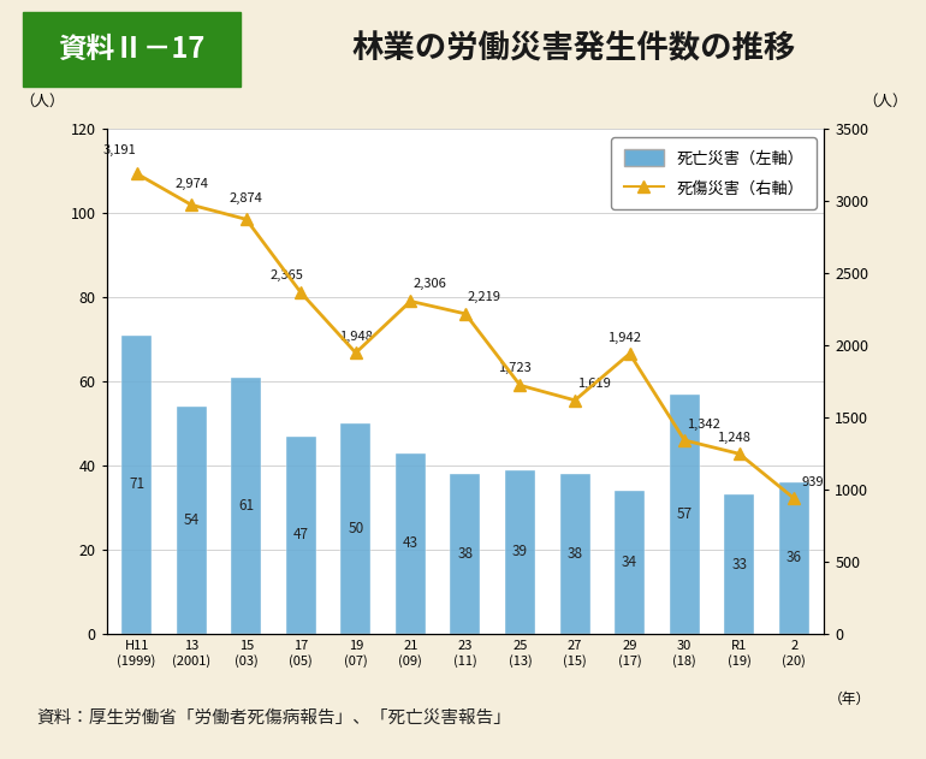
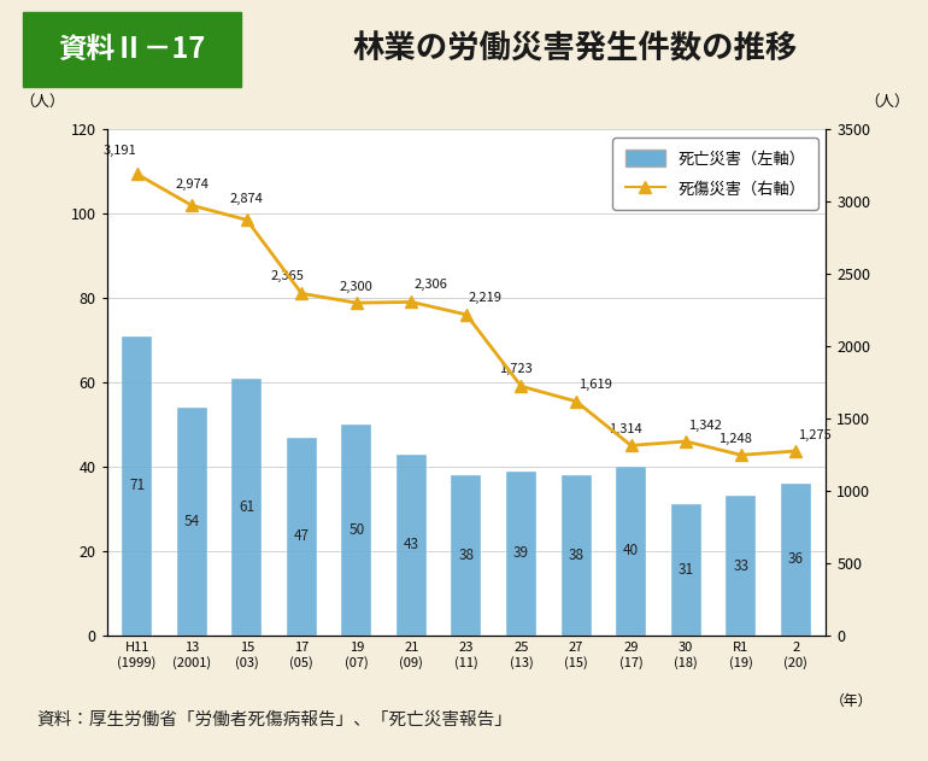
死傷災害（右軸）/19 (07): 1,948 -> 2,300
死亡災害（左軸）/29 (17): 34 -> 40
死傷災害（右軸）/29 (17): 1,942 -> 1,314
死亡災害（左軸）/30 (18): 57 -> 31
死傷災害（右軸）/2 (20): 939 -> 1,275
